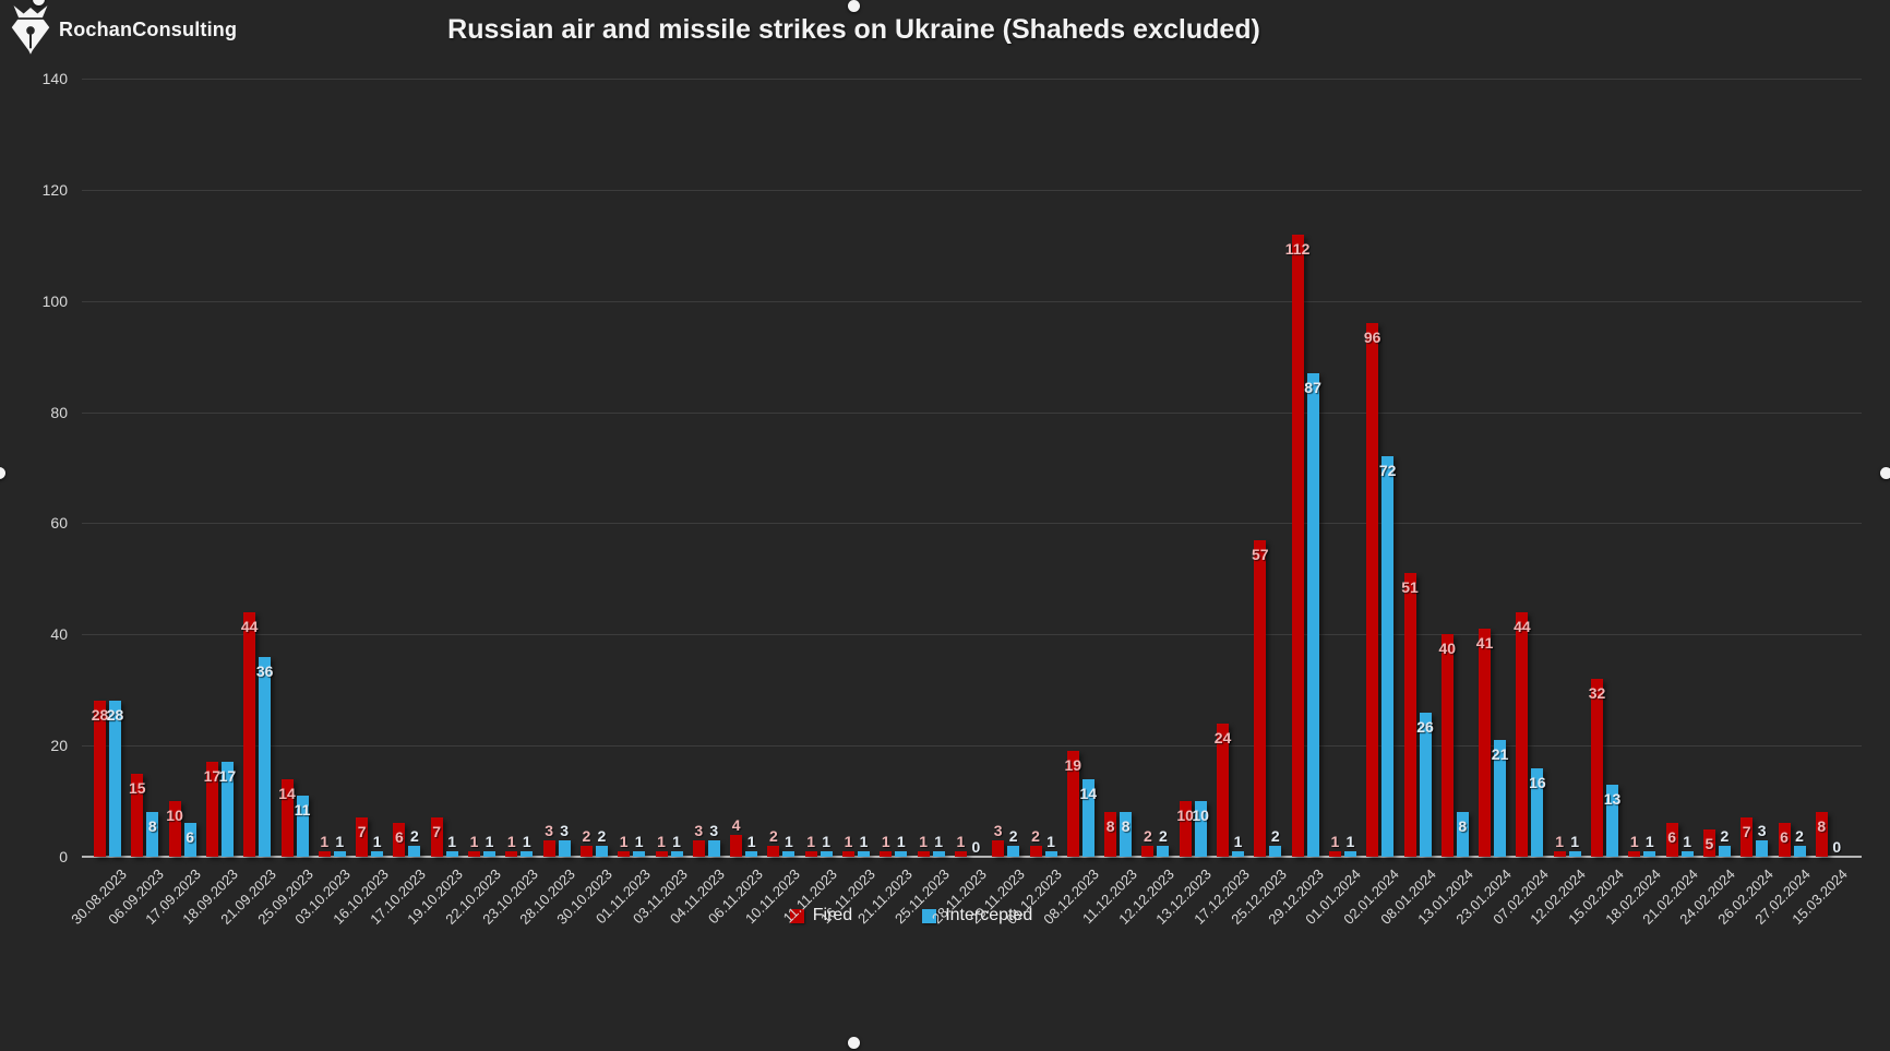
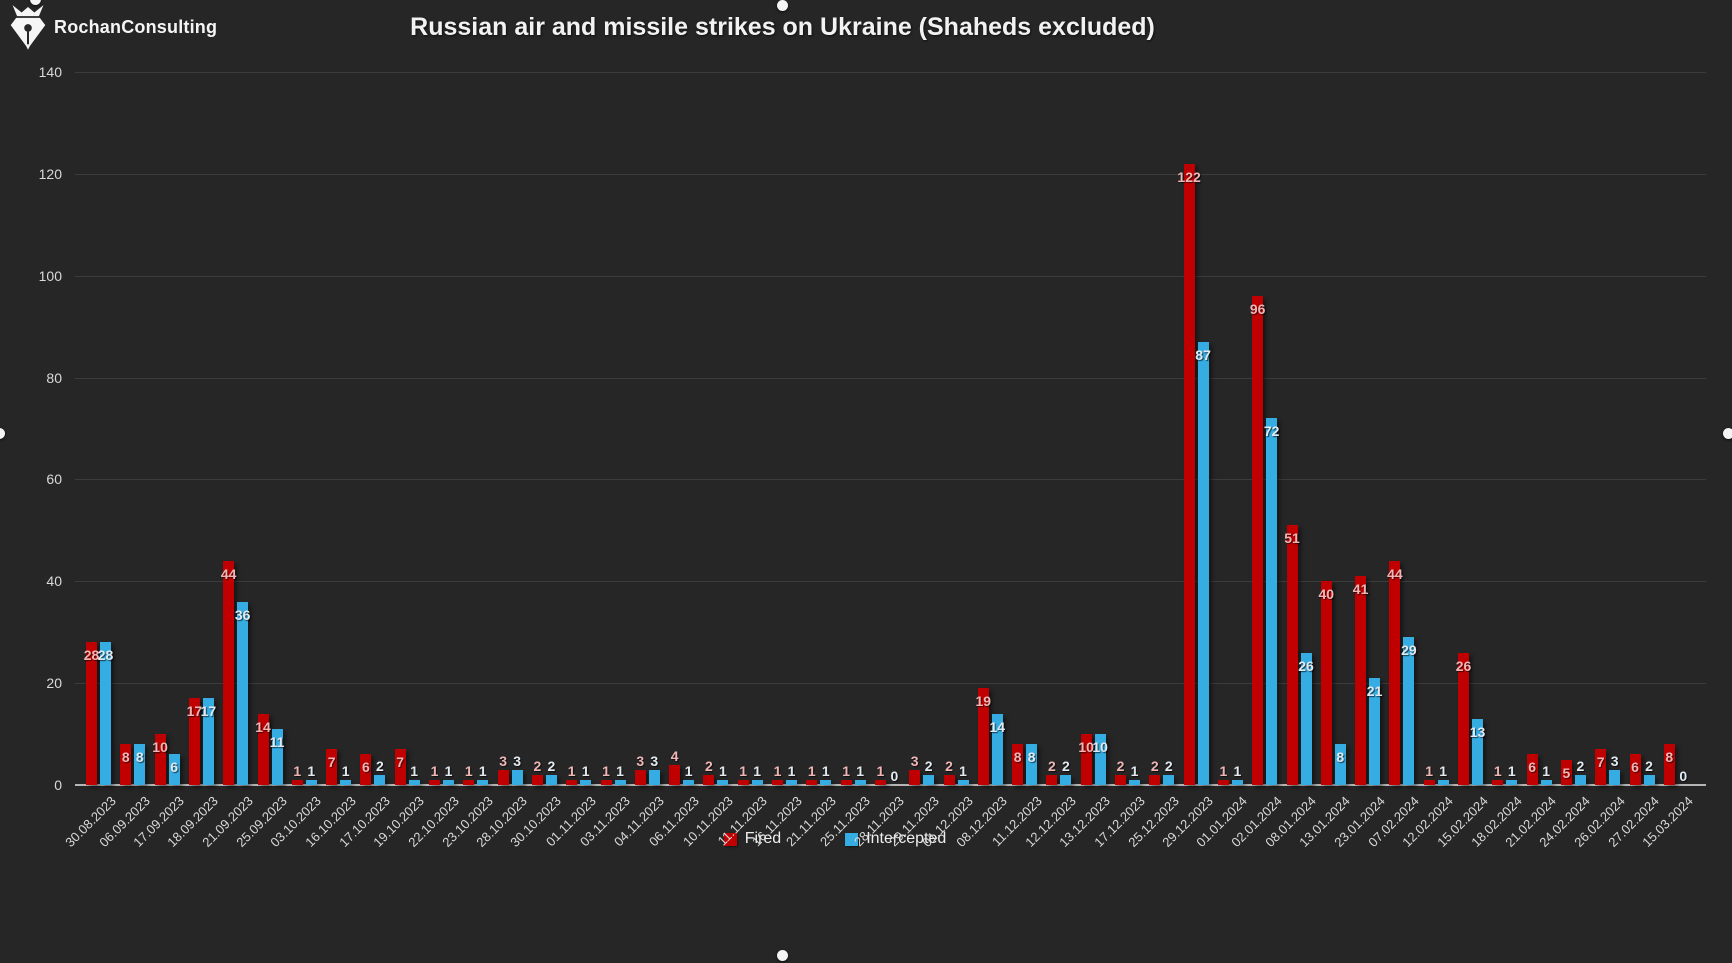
Fired/06.09.2023: 15 -> 8
Fired/17.12.2023: 24 -> 2
Fired/25.12.2023: 57 -> 2
Fired/29.12.2023: 112 -> 122
Intercepted/07.02.2024: 16 -> 29
Fired/15.02.2024: 32 -> 26
